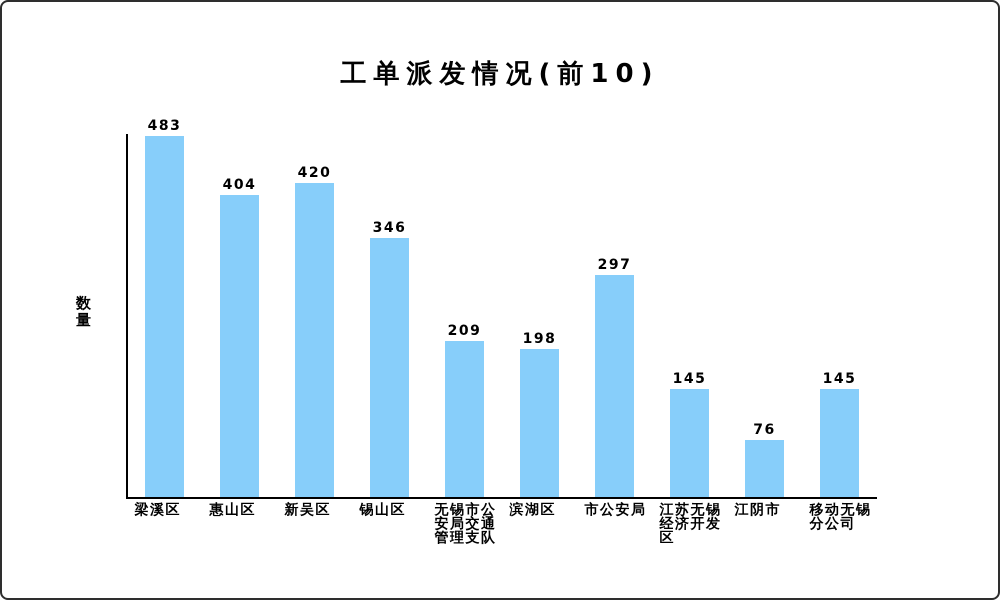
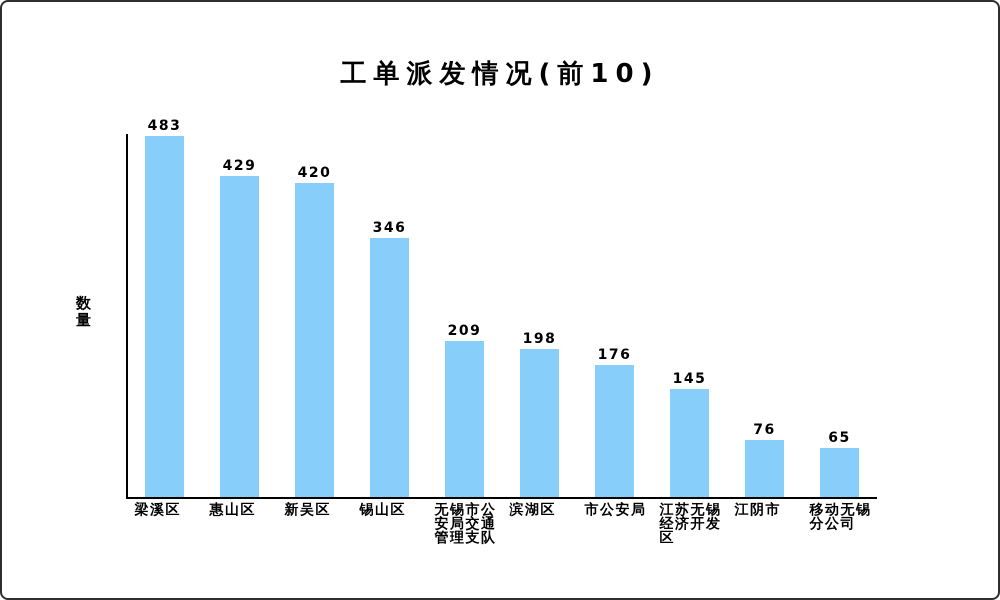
惠山区: 404 -> 429
市公安局: 297 -> 176
移动无锡分公司: 145 -> 65
